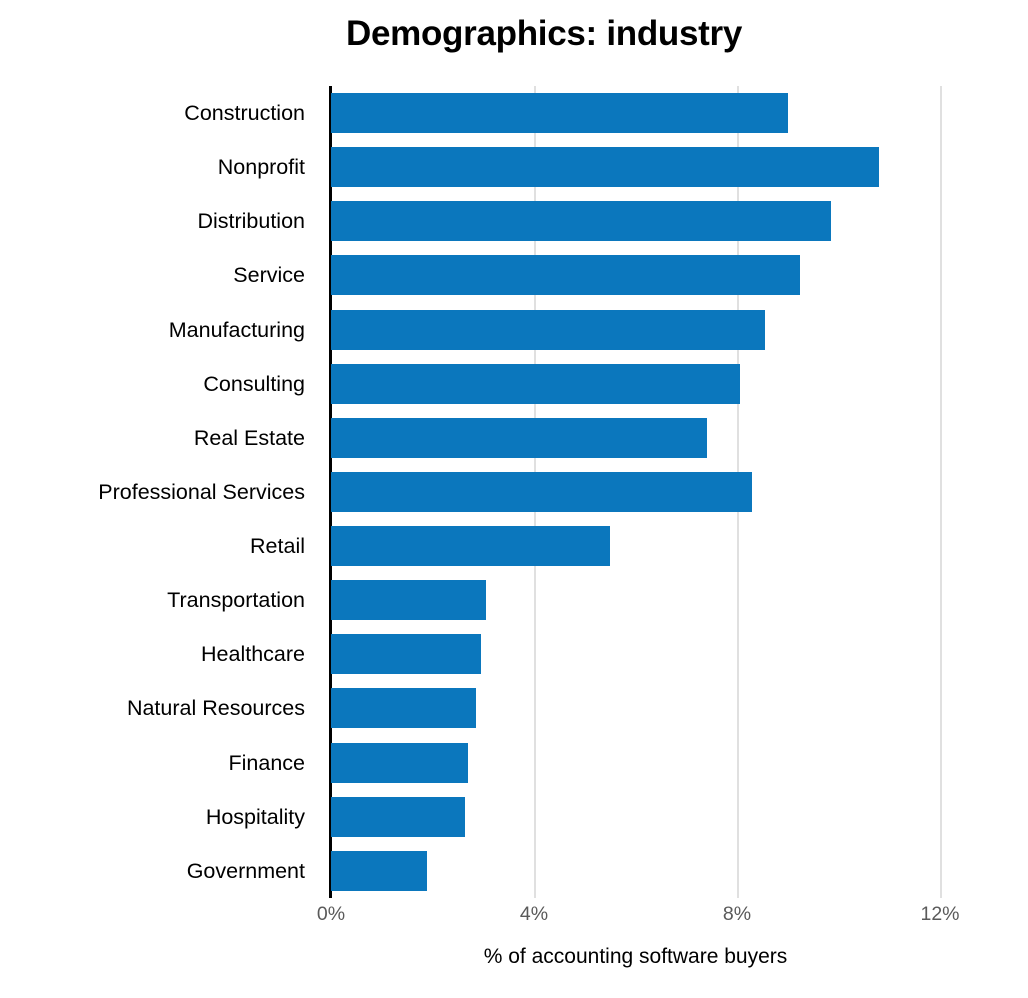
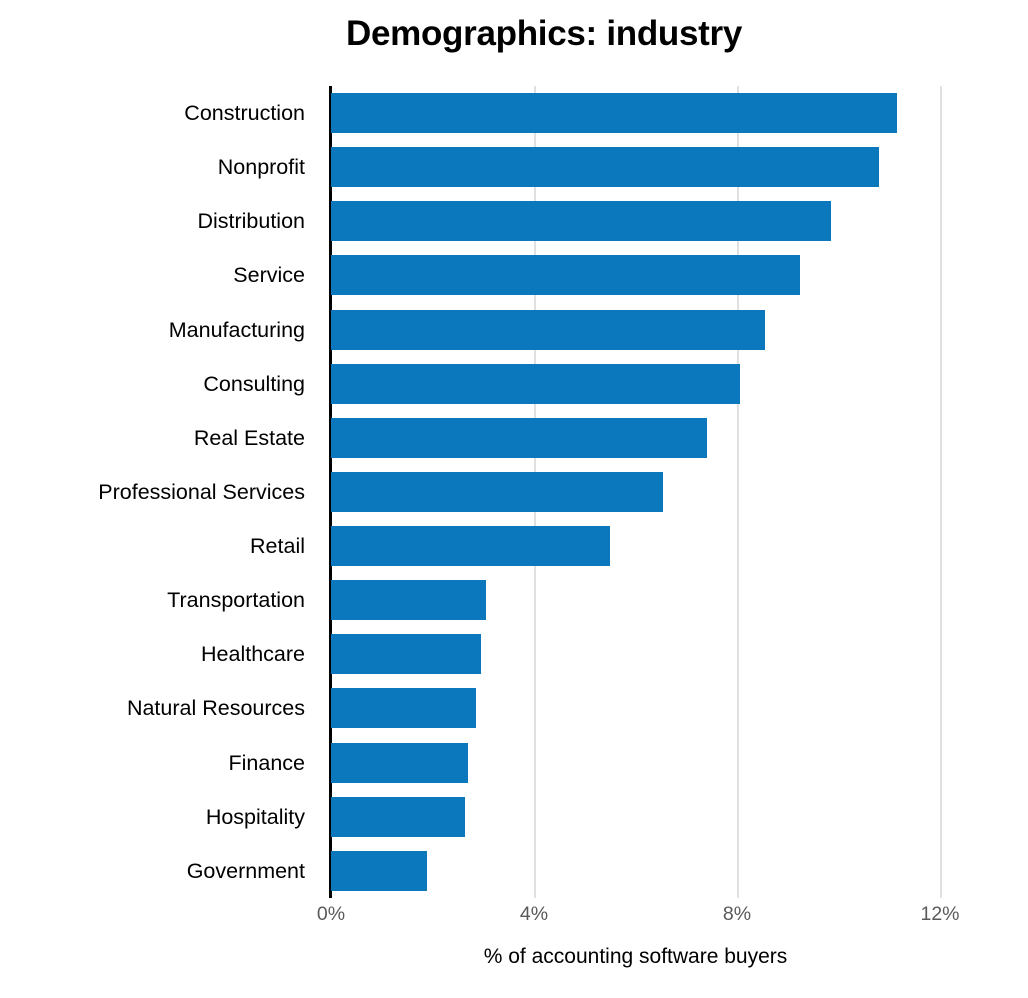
Construction: 9.0% -> 11.2%
Professional Services: 8.3% -> 6.5%
